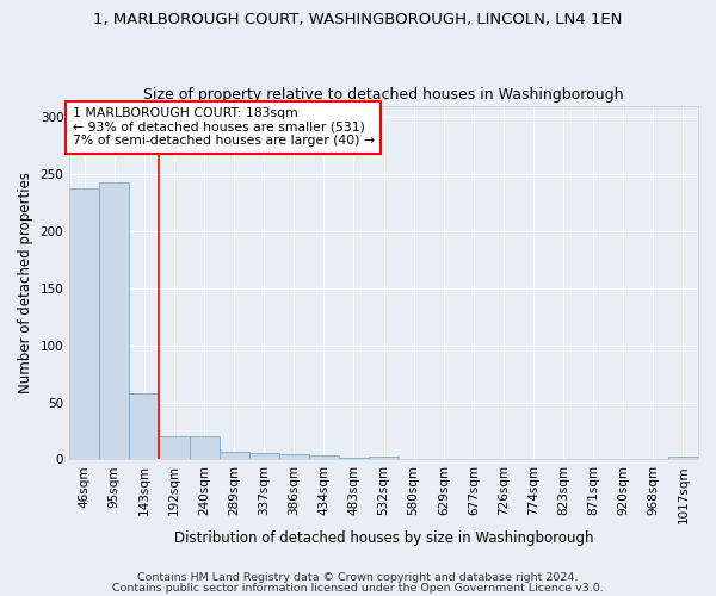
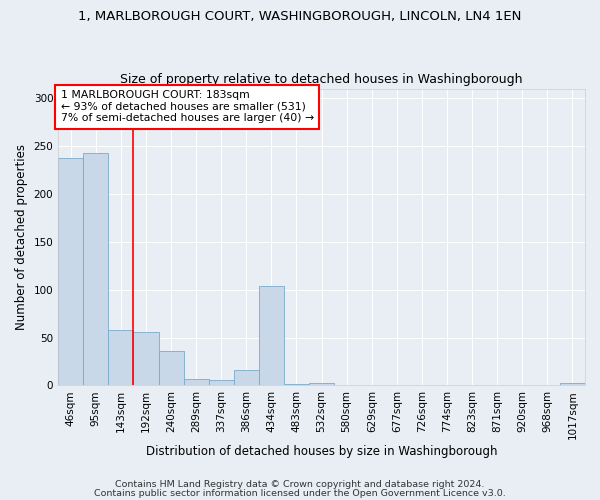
192sqm: 20 -> 56
240sqm: 20 -> 36
386sqm: 5 -> 16
434sqm: 4 -> 104
